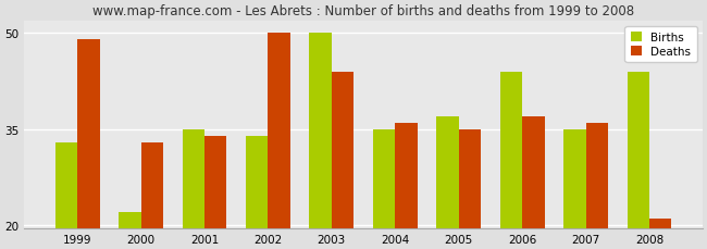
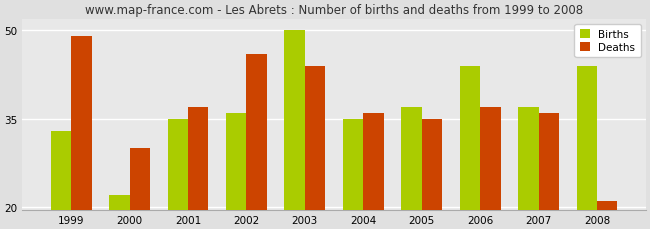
Deaths/2000: 33 -> 30
Deaths/2001: 34 -> 37
Births/2002: 34 -> 36
Deaths/2002: 50 -> 46
Births/2007: 35 -> 37
